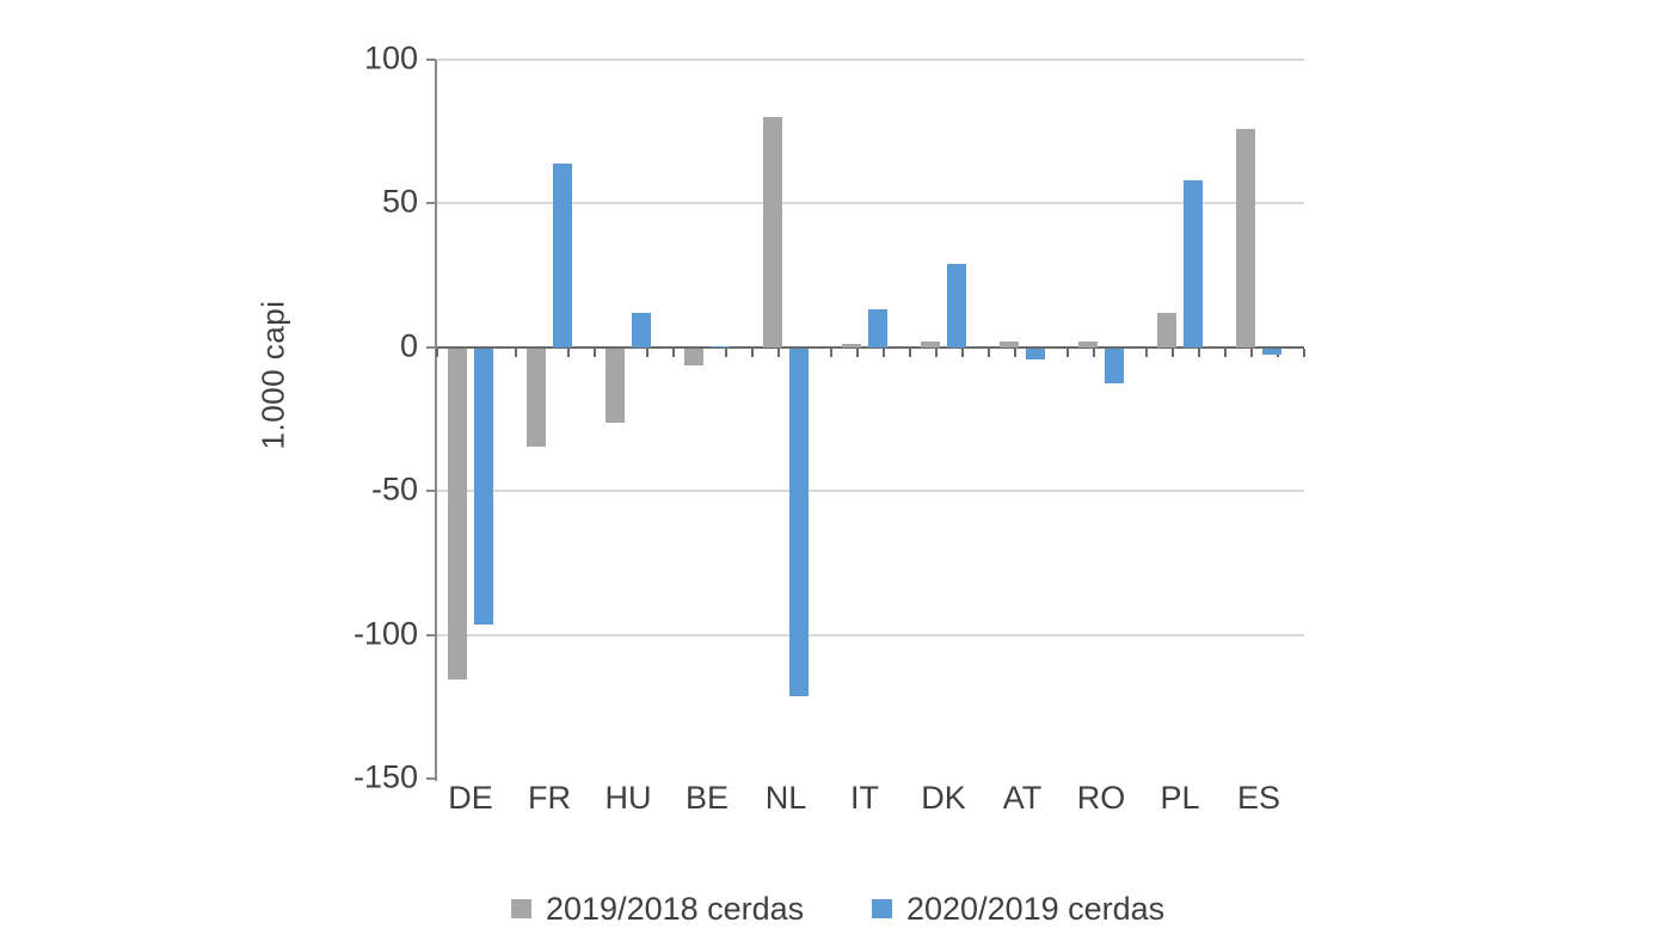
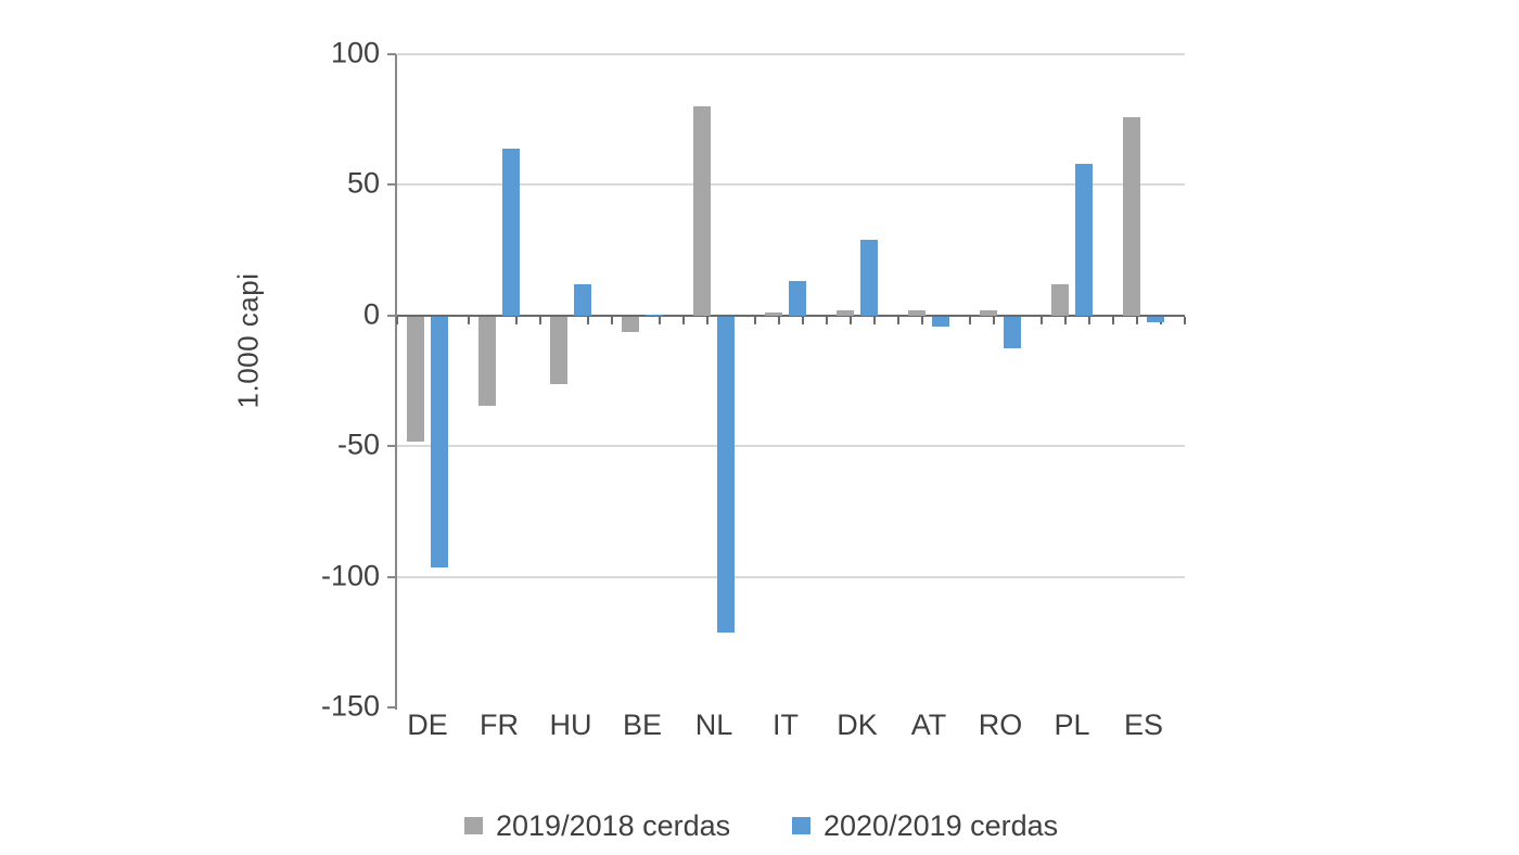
2019/2018 cerdas/DE: -115 -> -48
